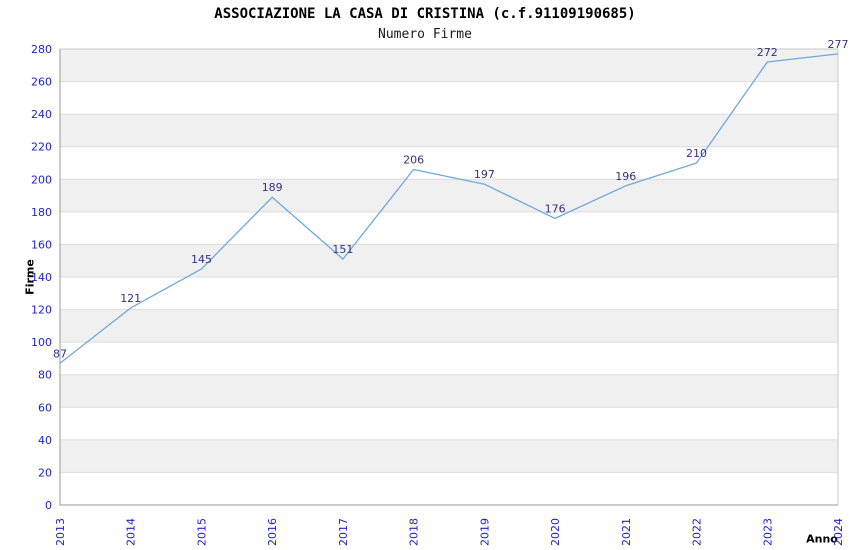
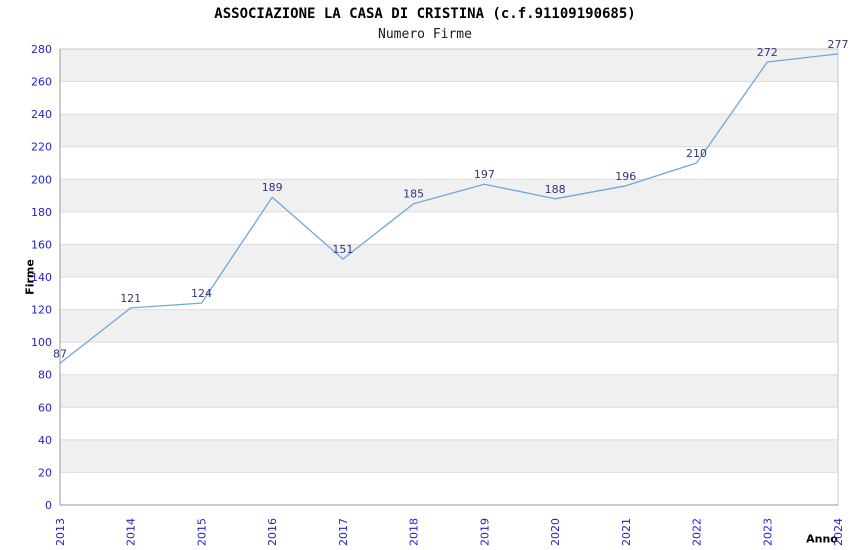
2015: 145 -> 124
2018: 206 -> 185
2020: 176 -> 188
